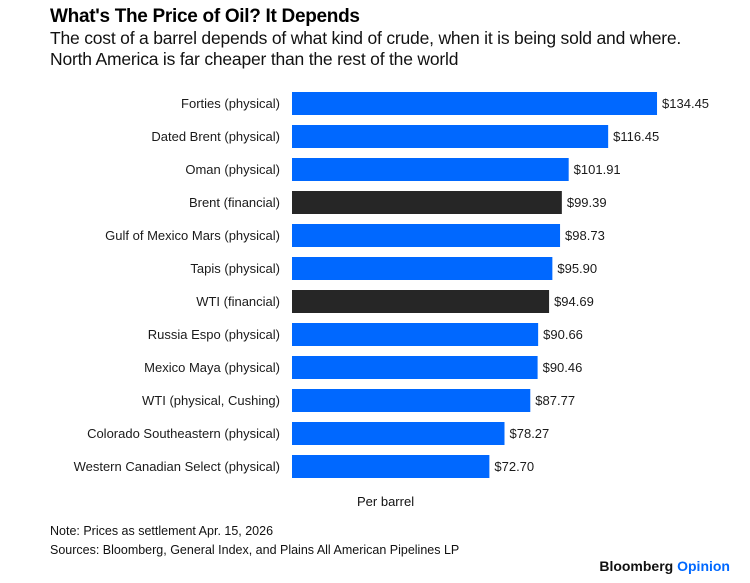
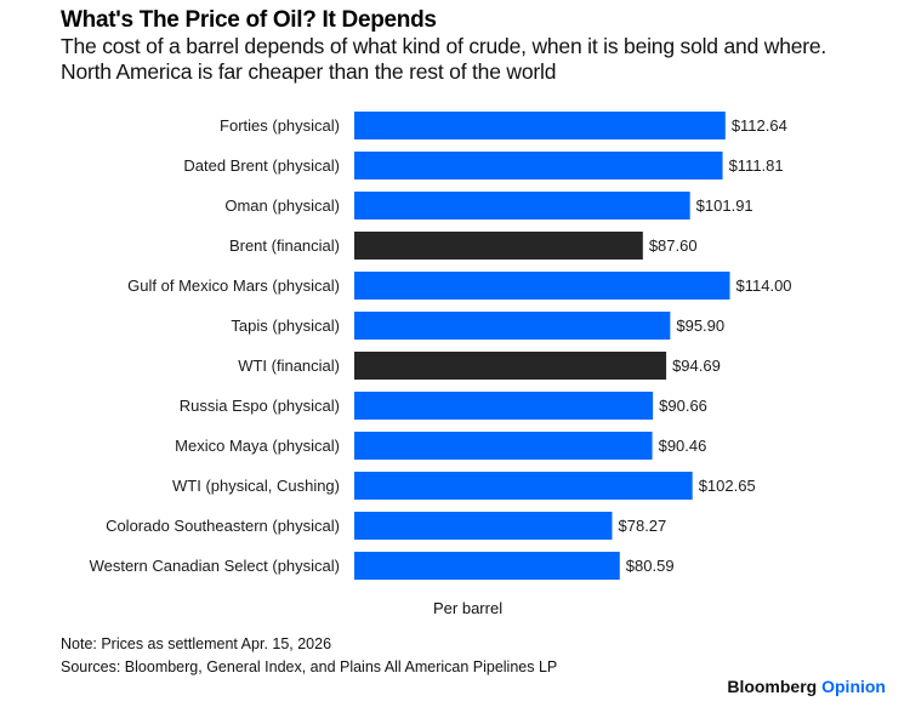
Forties (physical): $134.45 -> $112.64
Dated Brent (physical): $116.45 -> $111.81
Brent (financial): $99.39 -> $87.60
Gulf of Mexico Mars (physical): $98.73 -> $114.00
WTI (physical, Cushing): $87.77 -> $102.65
Western Canadian Select (physical): $72.70 -> $80.59
